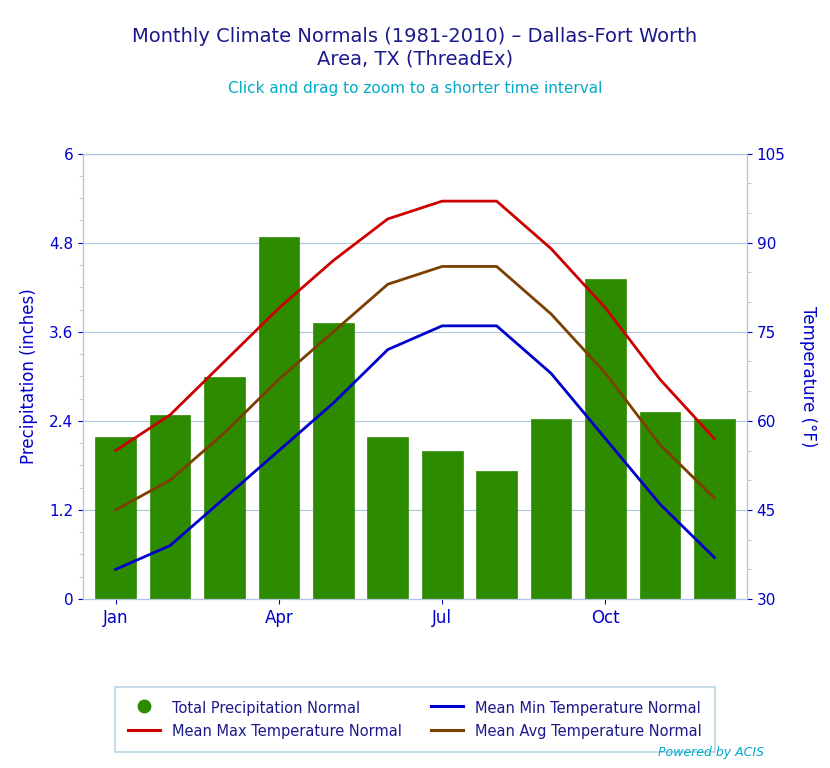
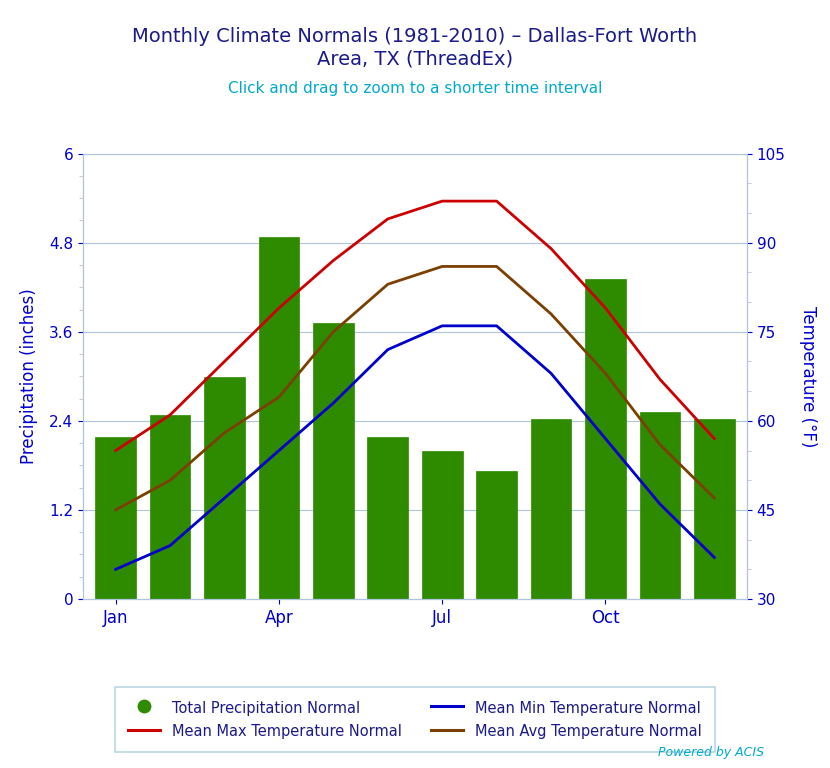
Mean Avg Temperature Normal/Apr: 67 -> 64
